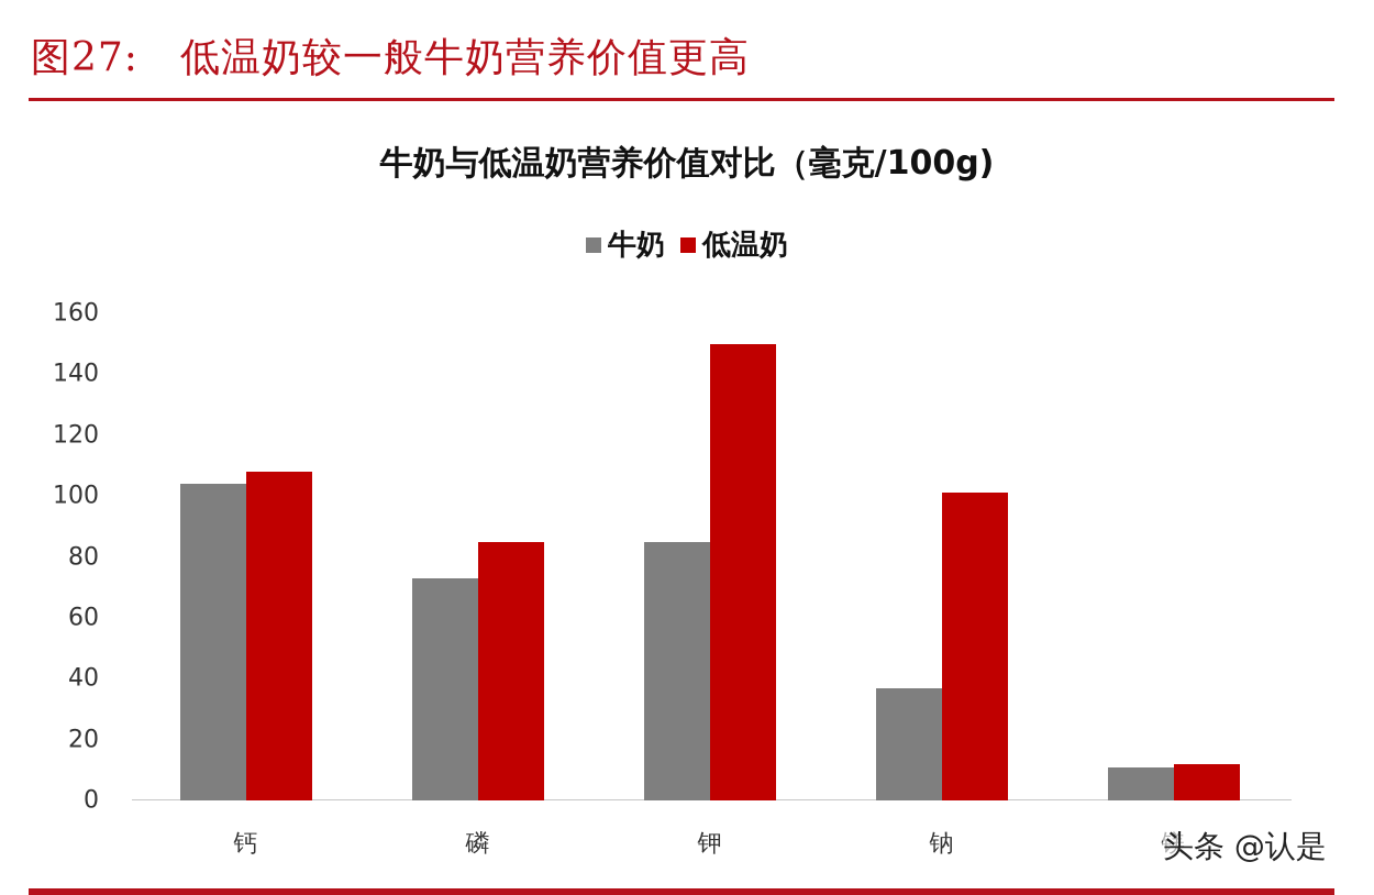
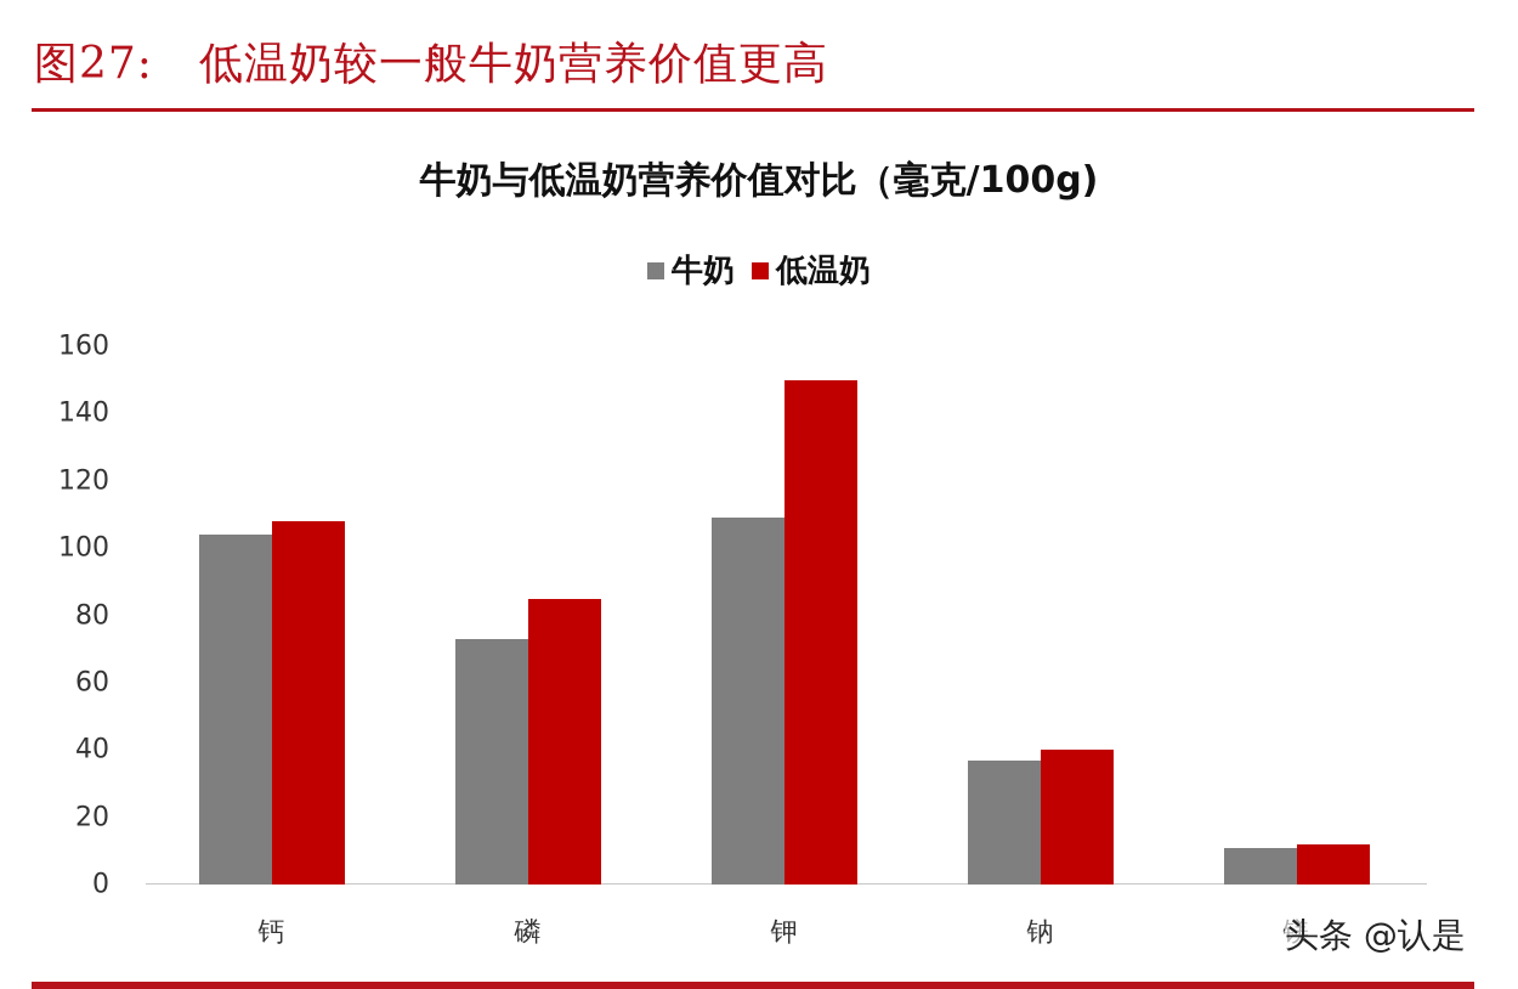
牛奶/钾: 85 -> 109
低温奶/钠: 101 -> 40
